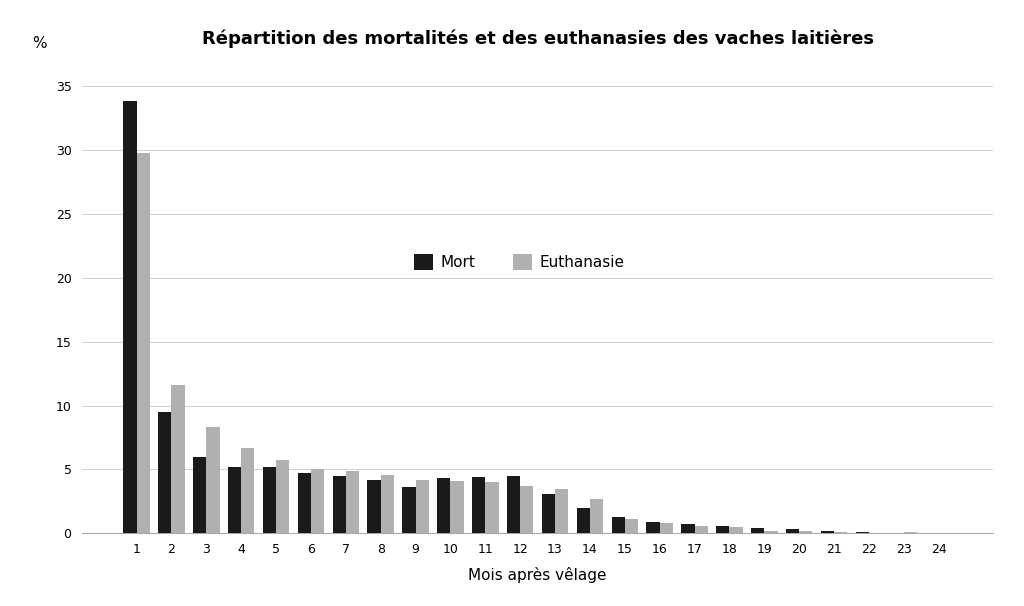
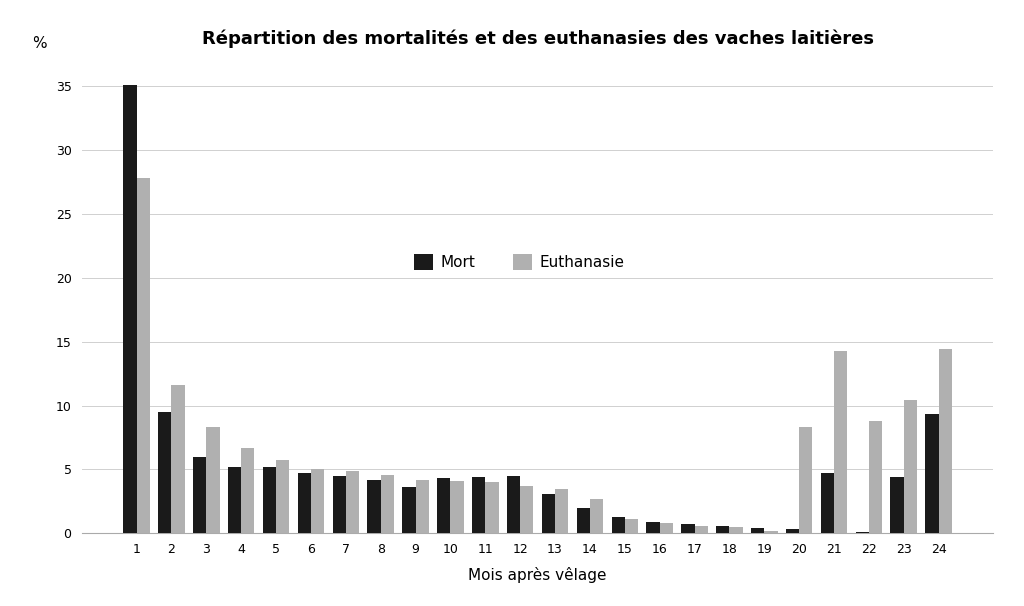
Mort/1: 33.8 -> 35.1
Euthanasie/1: 29.8 -> 27.8
Euthanasie/20: 0.1 -> 8.3
Mort/21: 0.2 -> 4.7
Euthanasie/21: 0.1 -> 14.3
Euthanasie/22: 0.1 -> 8.8
Mort/23: 0.1 -> 4.4
Euthanasie/23: 0.1 -> 10.4
Mort/24: 0.1 -> 9.3
Euthanasie/24: 0.1 -> 14.4
